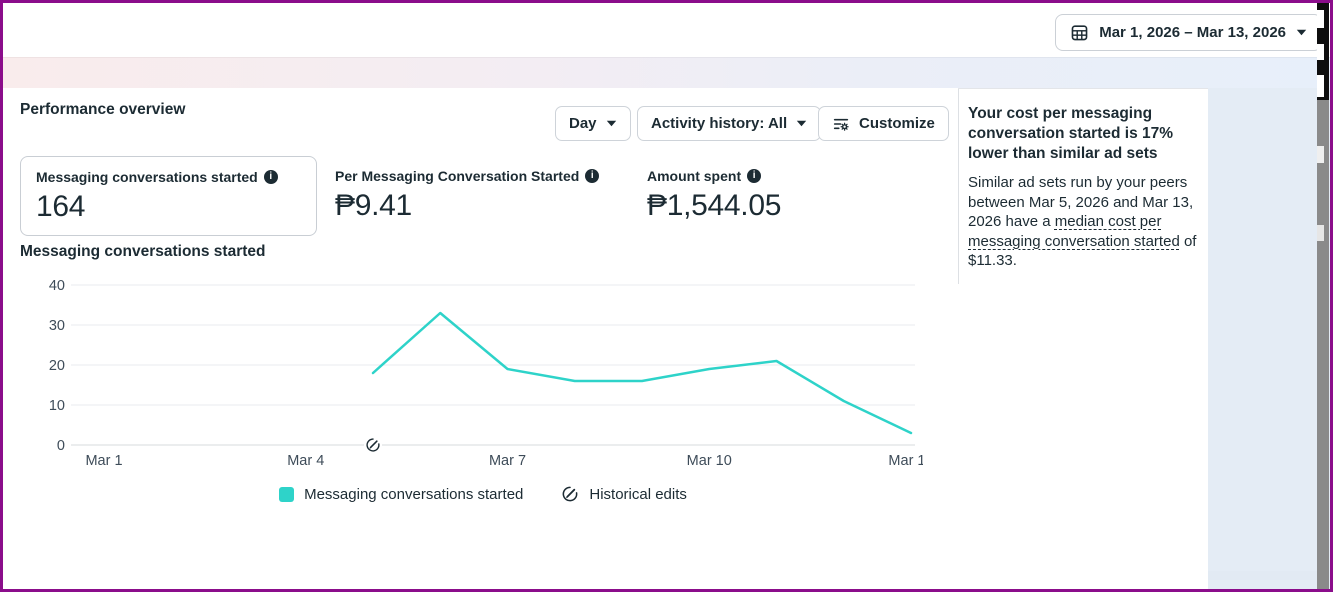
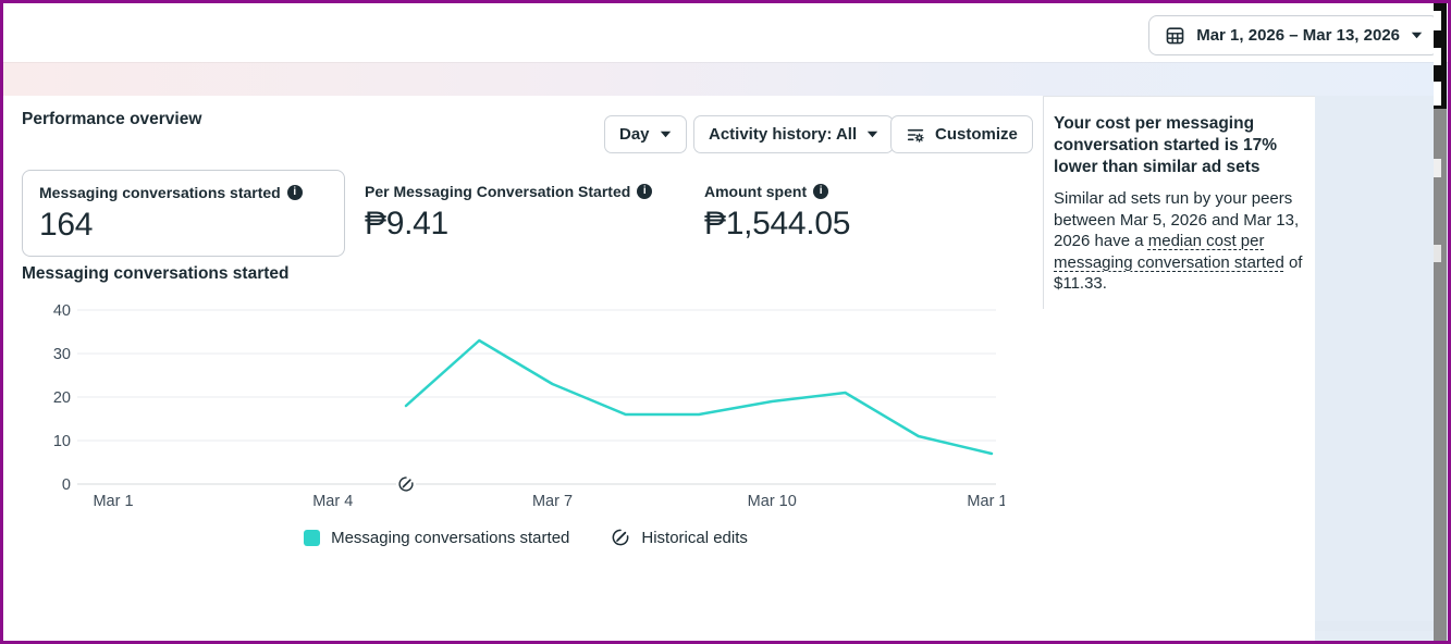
Mar 7: 19 -> 23
Mar 13: 3 -> 7
